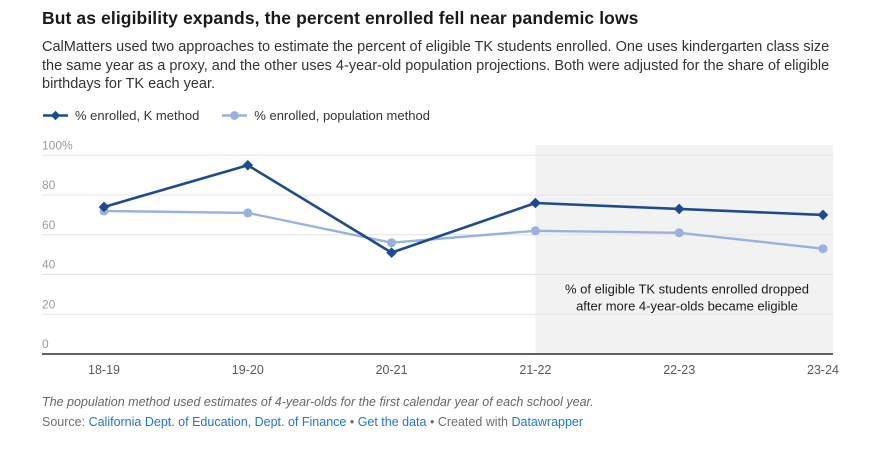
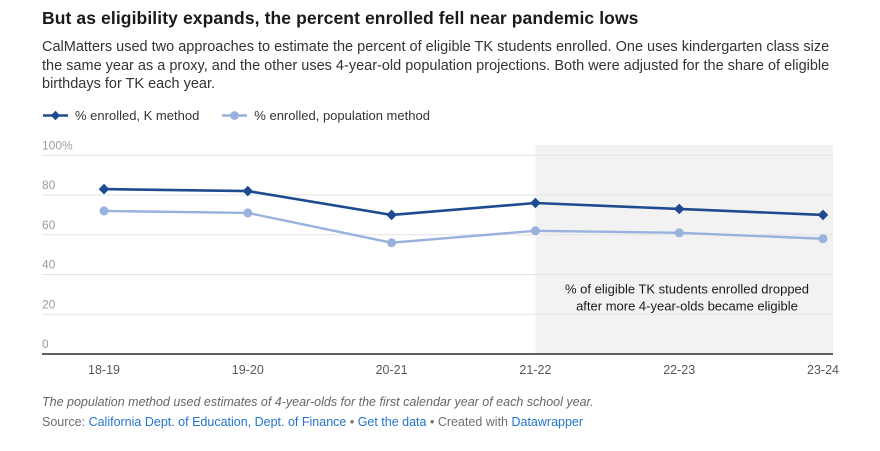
% enrolled, K method/18-19: 74% -> 83%
% enrolled, K method/19-20: 95% -> 82%
% enrolled, K method/20-21: 51% -> 70%
% enrolled, population method/23-24: 53% -> 58%
